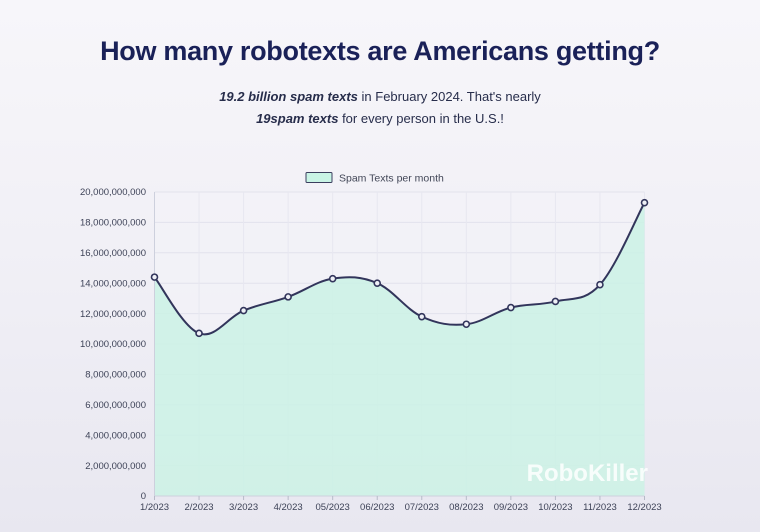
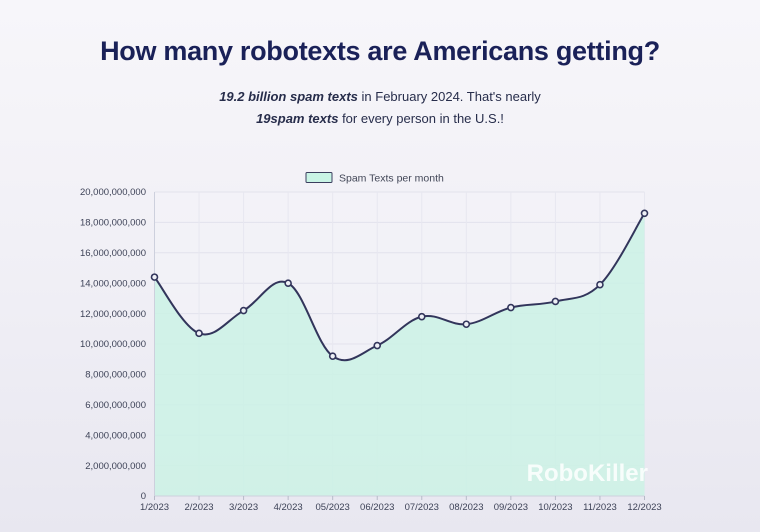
4/2023: 13100000000 -> 14000000000
05/2023: 14300000000 -> 9200000000
06/2023: 14000000000 -> 9900000000
12/2023: 19300000000 -> 18600000000
